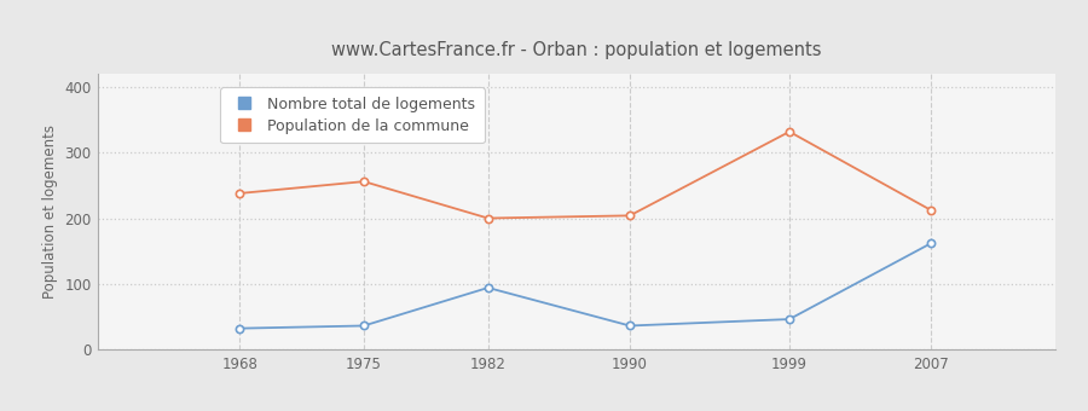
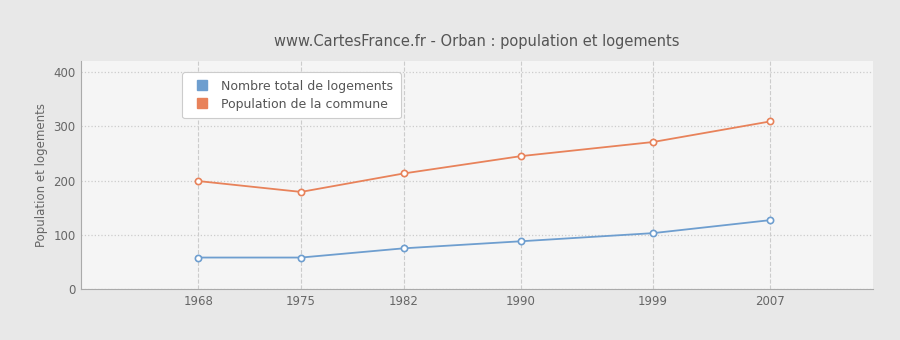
Nombre total de logements/1968: 32 -> 58
Population de la commune/1968: 238 -> 199
Nombre total de logements/1975: 36 -> 58
Population de la commune/1975: 256 -> 179
Nombre total de logements/1982: 94 -> 75
Population de la commune/1982: 200 -> 213
Nombre total de logements/1990: 36 -> 88
Population de la commune/1990: 204 -> 245
Nombre total de logements/1999: 46 -> 103
Population de la commune/1999: 332 -> 271
Nombre total de logements/2007: 162 -> 127
Population de la commune/2007: 212 -> 309
